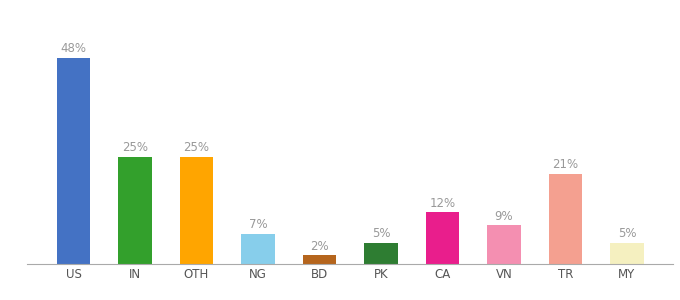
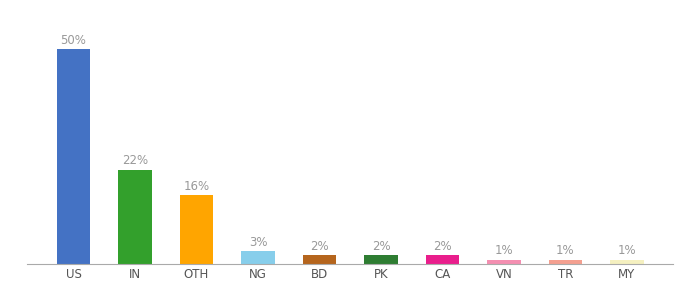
US: 48% -> 50%
IN: 25% -> 22%
OTH: 25% -> 16%
NG: 7% -> 3%
PK: 5% -> 2%
CA: 12% -> 2%
VN: 9% -> 1%
TR: 21% -> 1%
MY: 5% -> 1%
